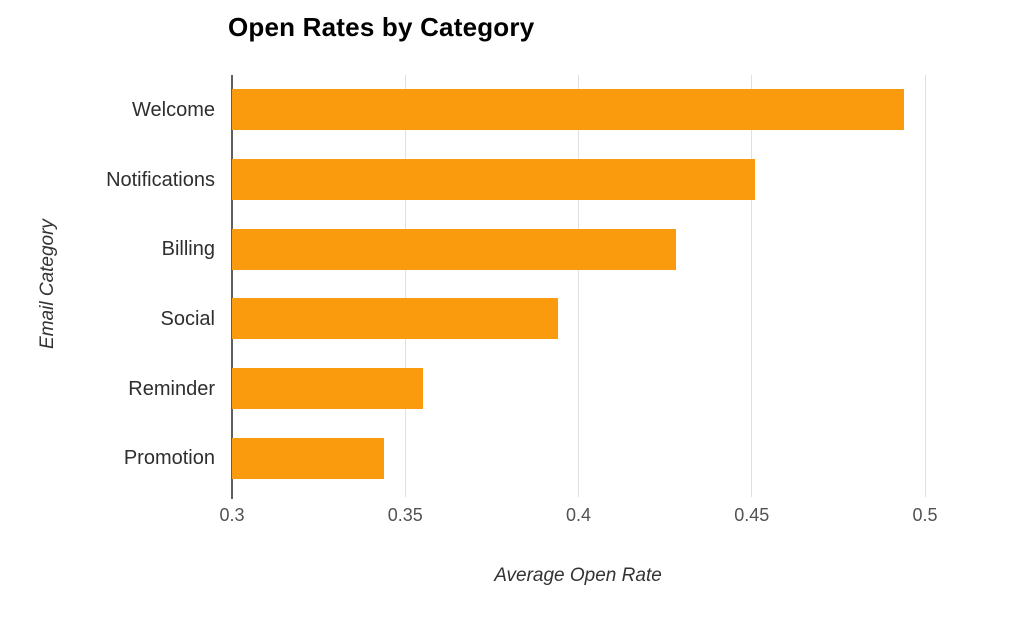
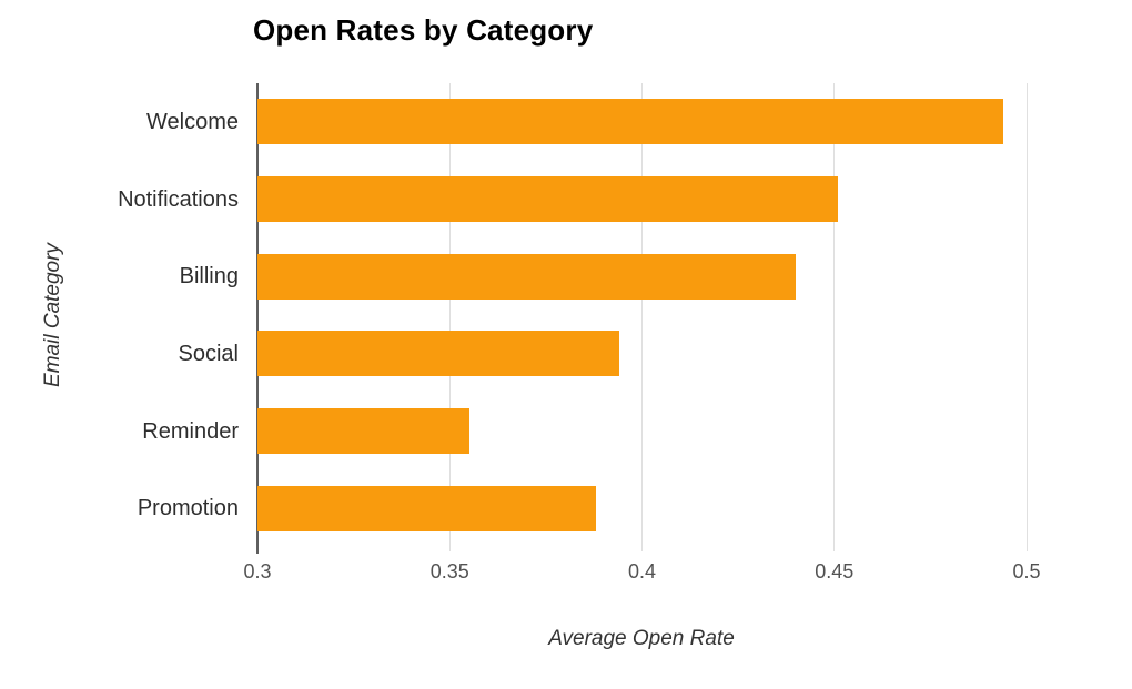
Billing: 0.428 -> 0.440
Promotion: 0.344 -> 0.388
